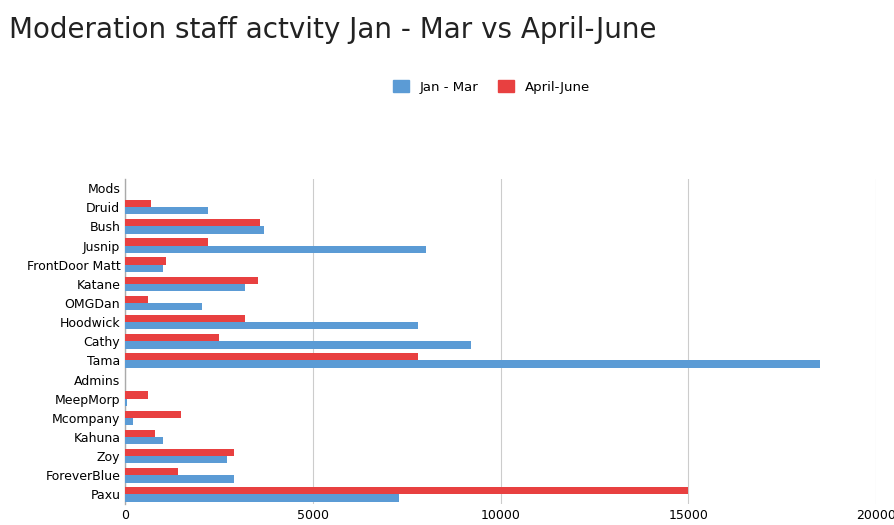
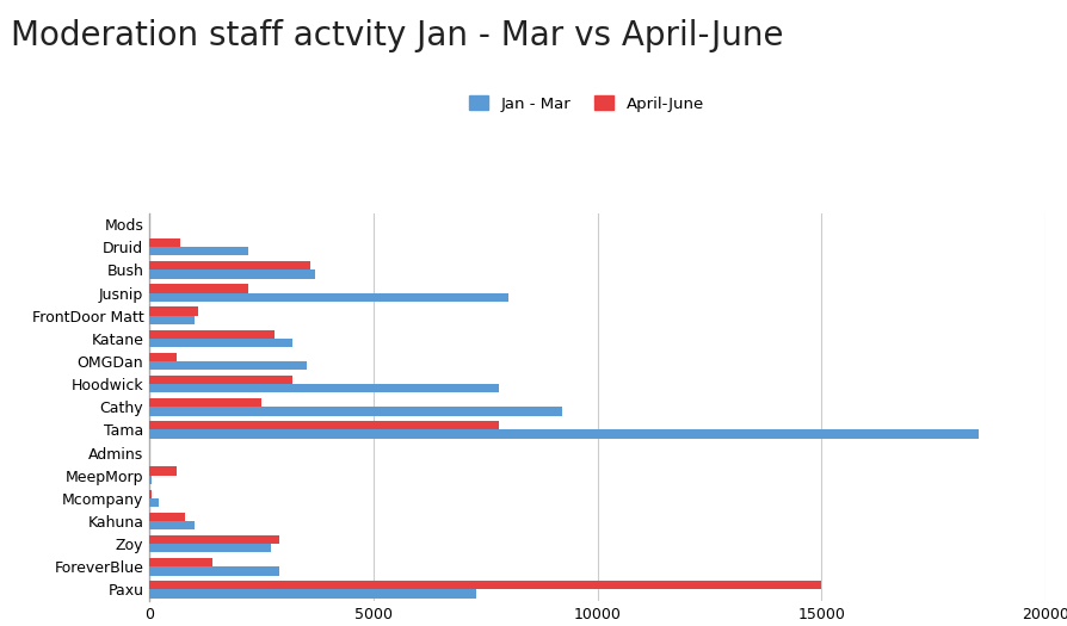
April-June/Katane: 3550 -> 2800
Jan - Mar/OMGDan: 2050 -> 3500
April-June/Mcompany: 1500 -> 50
